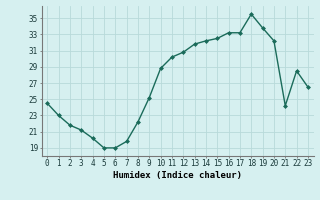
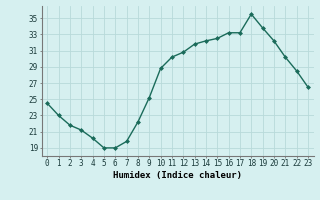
21: 24.2 -> 30.2
